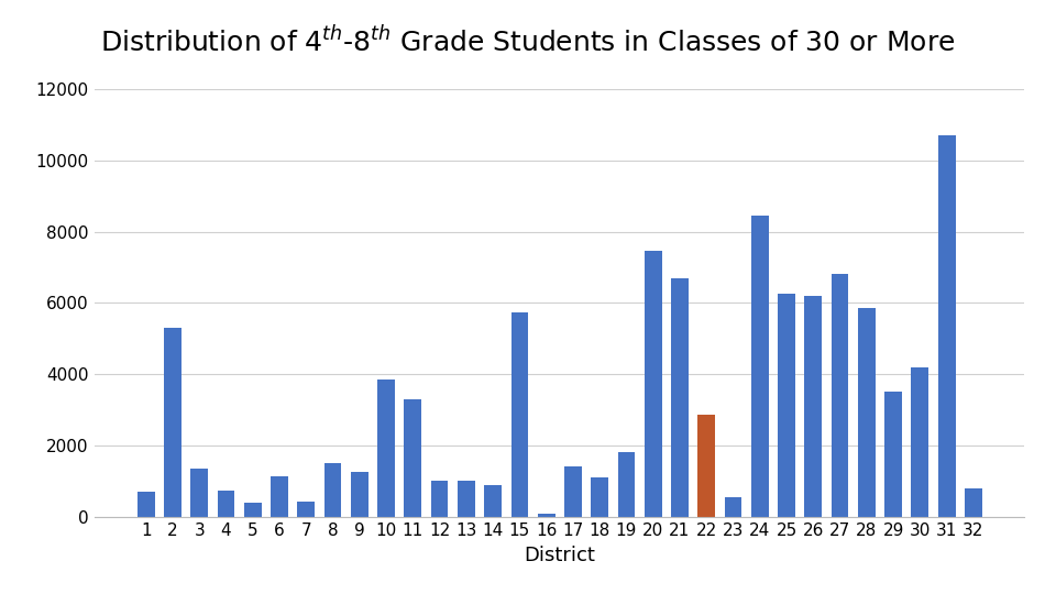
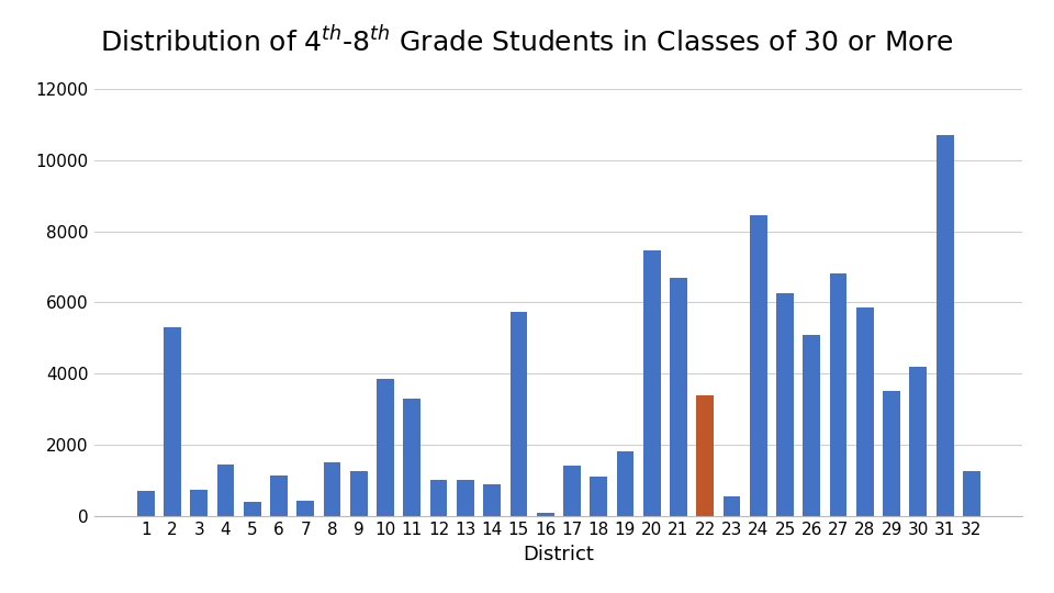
3: 1350 -> 750
4: 750 -> 1450
22: 2850 -> 3400
26: 6200 -> 5100
32: 800 -> 1250
